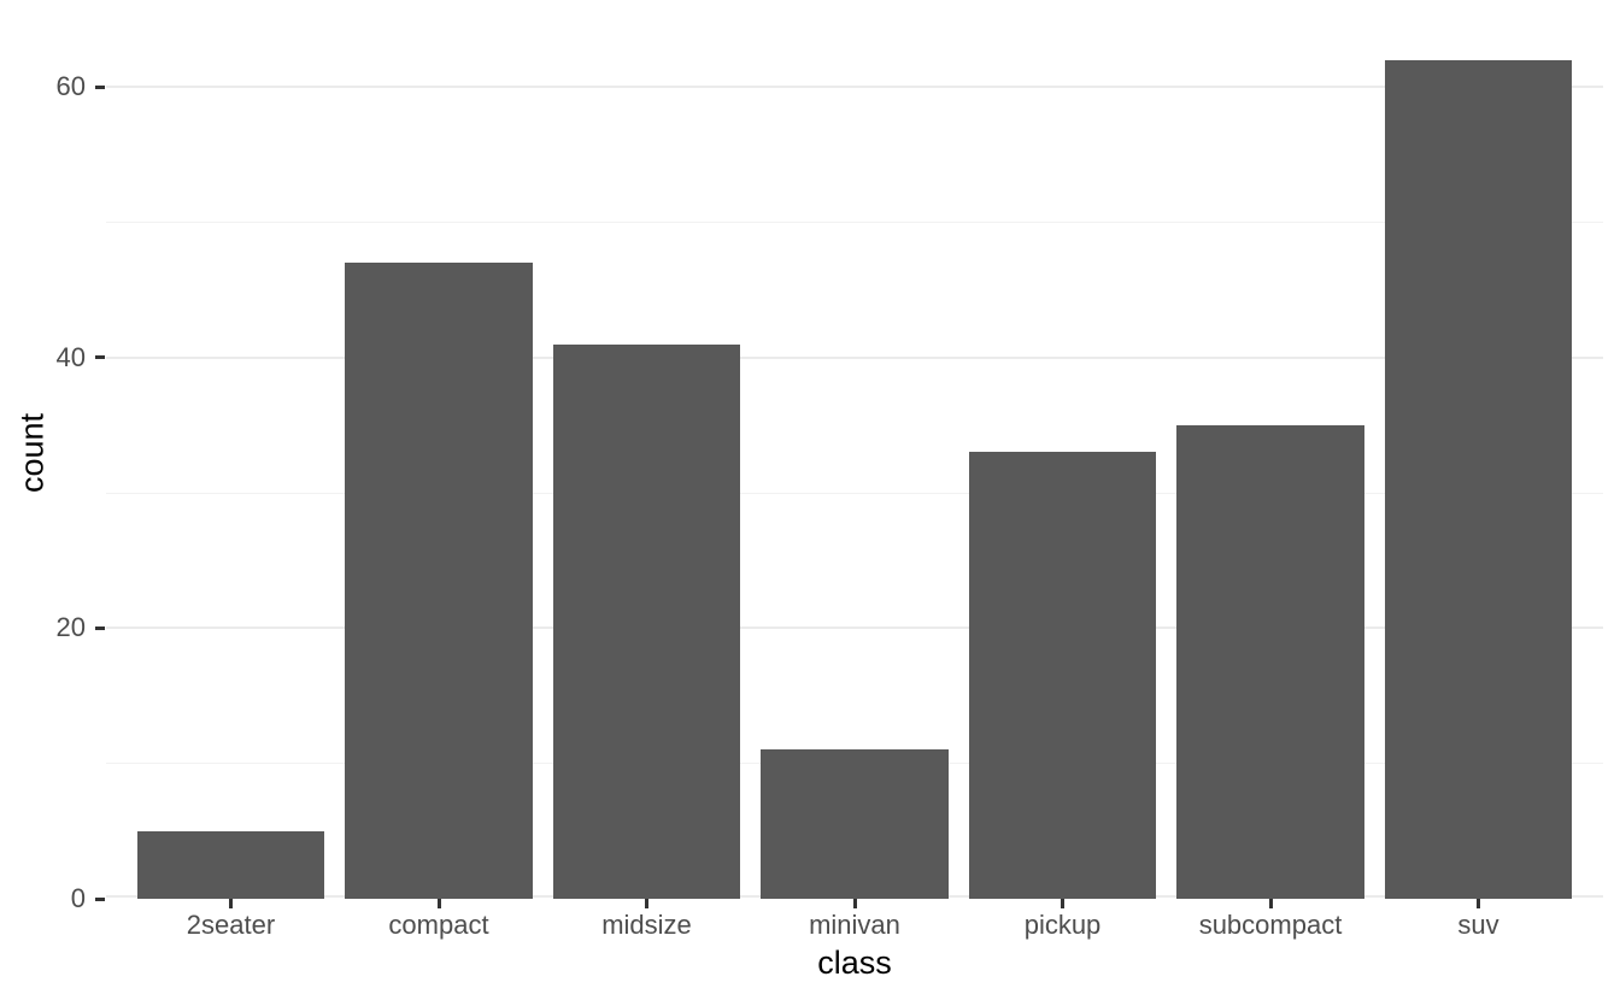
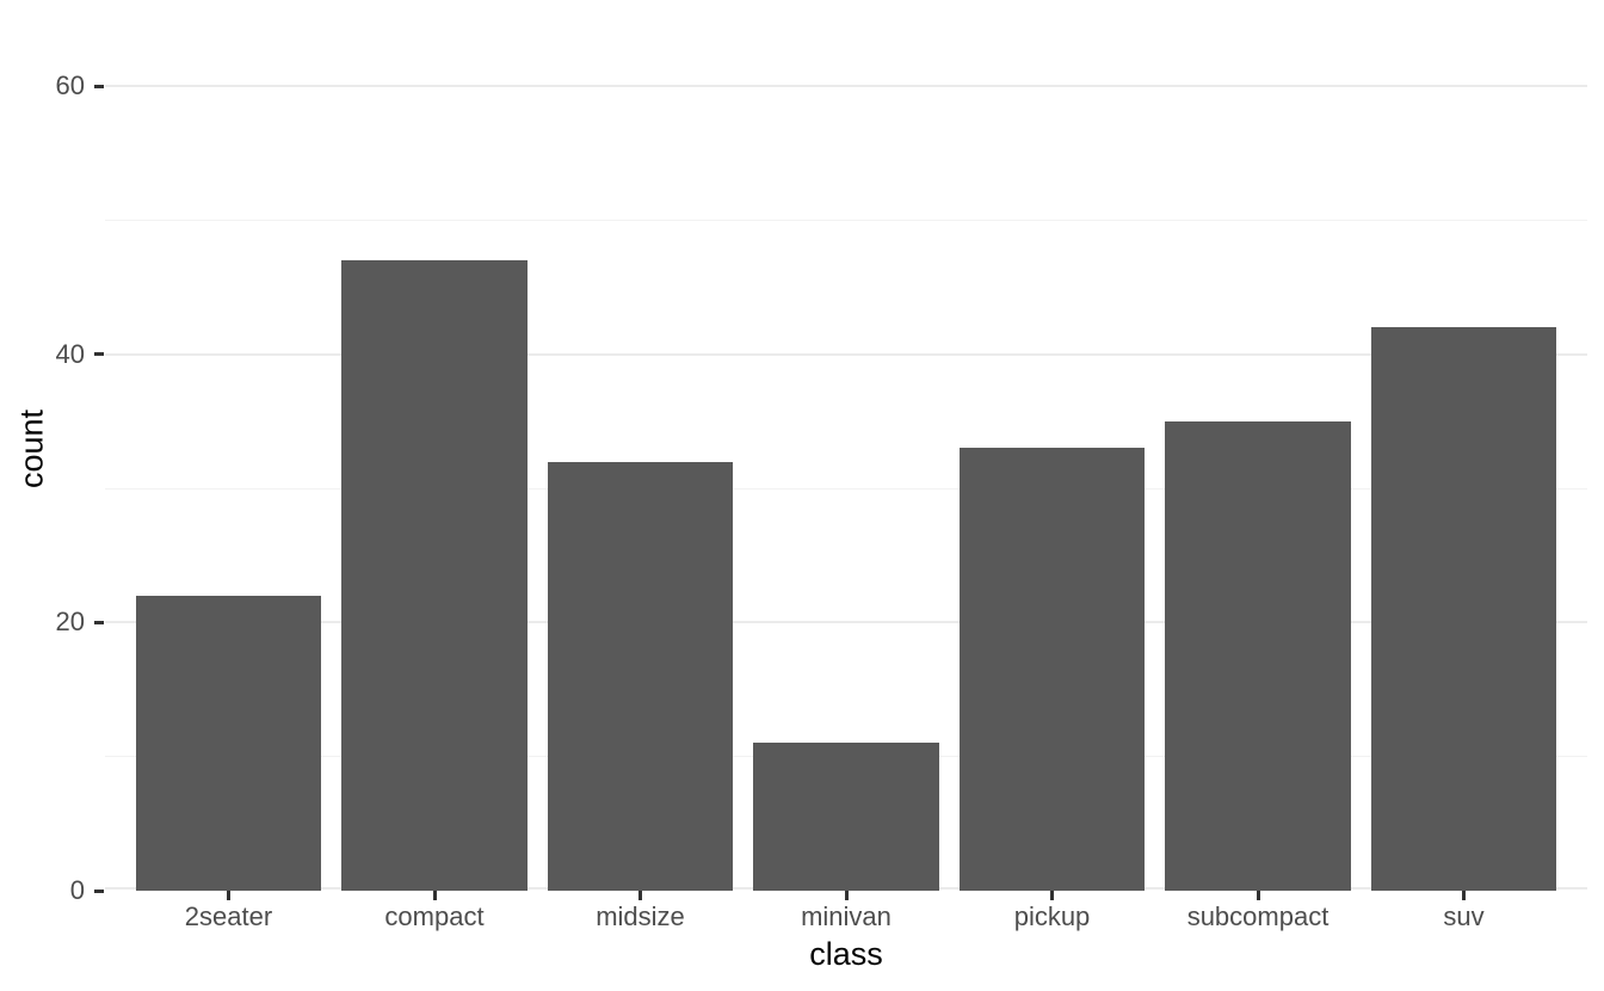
2seater: 5 -> 22
midsize: 41 -> 32
suv: 62 -> 42
